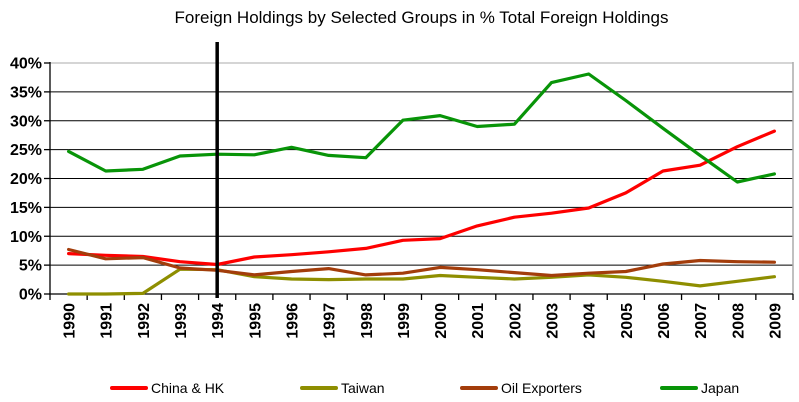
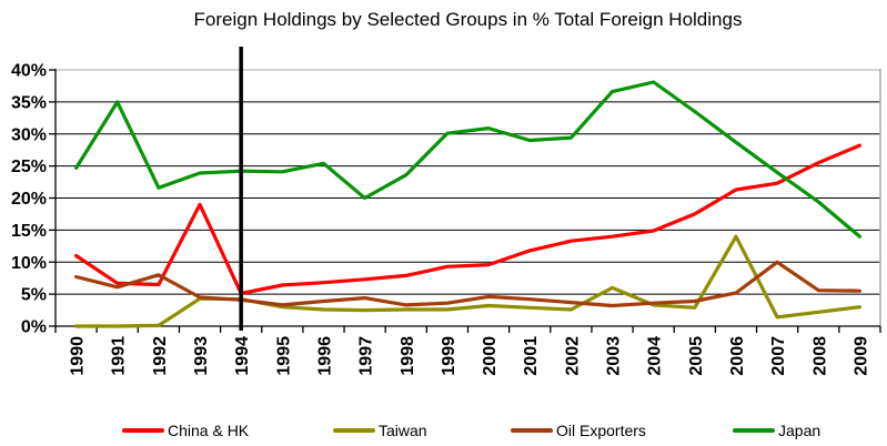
China & HK/1990: 7% -> 11%
Japan/1991: 21% -> 35%
Oil Exporters/1992: 6% -> 8%
China & HK/1993: 6% -> 19%
Japan/1997: 24% -> 20%
Taiwan/2003: 3% -> 6%
Taiwan/2006: 2% -> 14%
Oil Exporters/2007: 6% -> 10%
Japan/2009: 21% -> 14%
